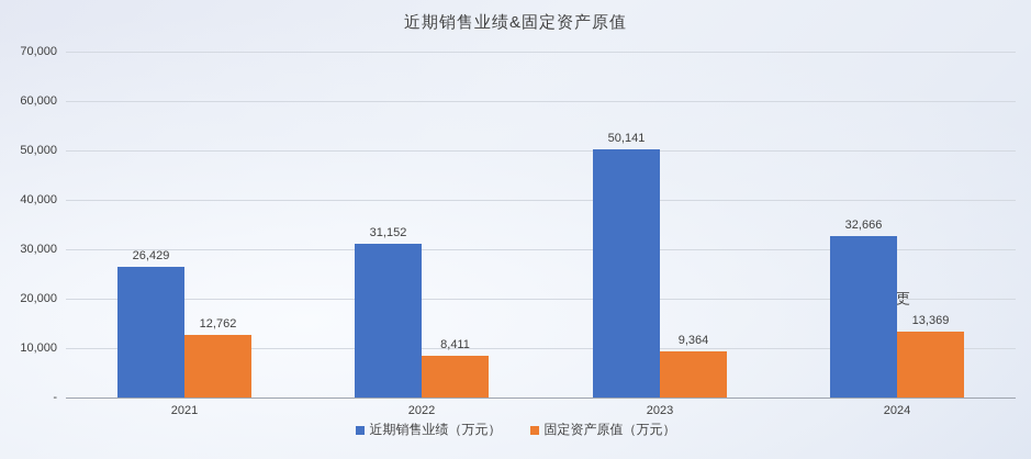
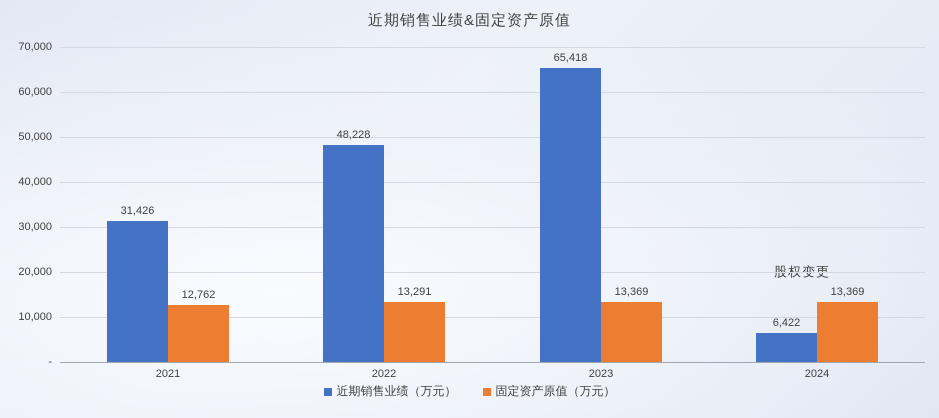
近期销售业绩（万元）/2021: 26,429 -> 31,426
近期销售业绩（万元）/2022: 31,152 -> 48,228
固定资产原值（万元）/2022: 8,411 -> 13,291
近期销售业绩（万元）/2023: 50,141 -> 65,418
固定资产原值（万元）/2023: 9,364 -> 13,369
近期销售业绩（万元）/2024: 32,666 -> 6,422
